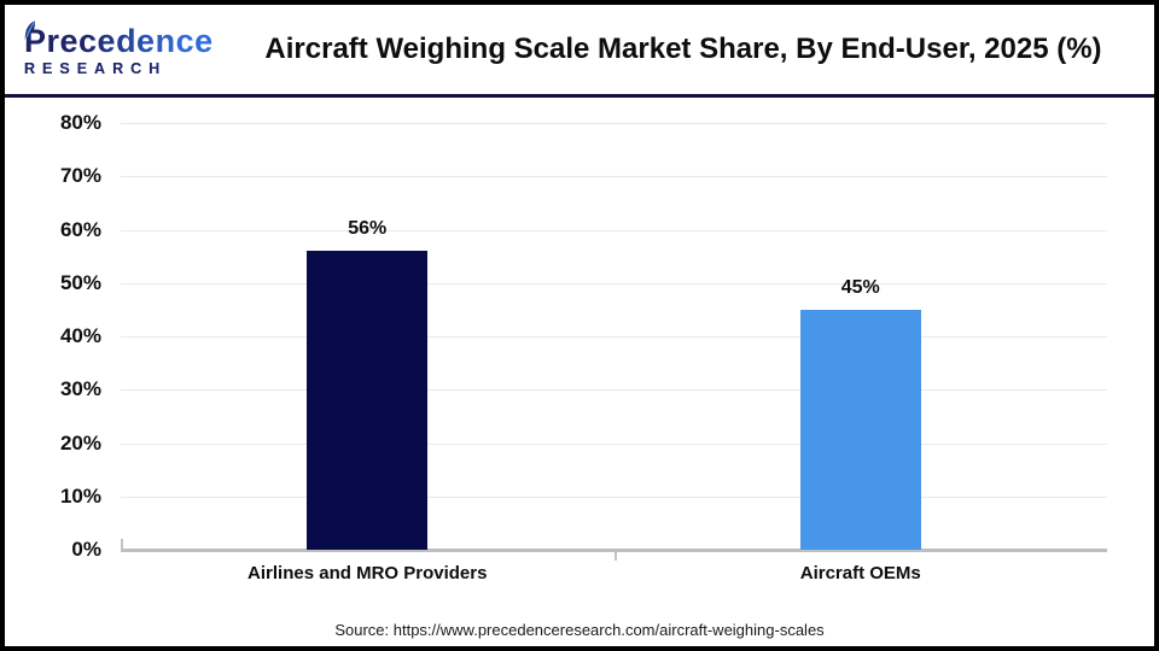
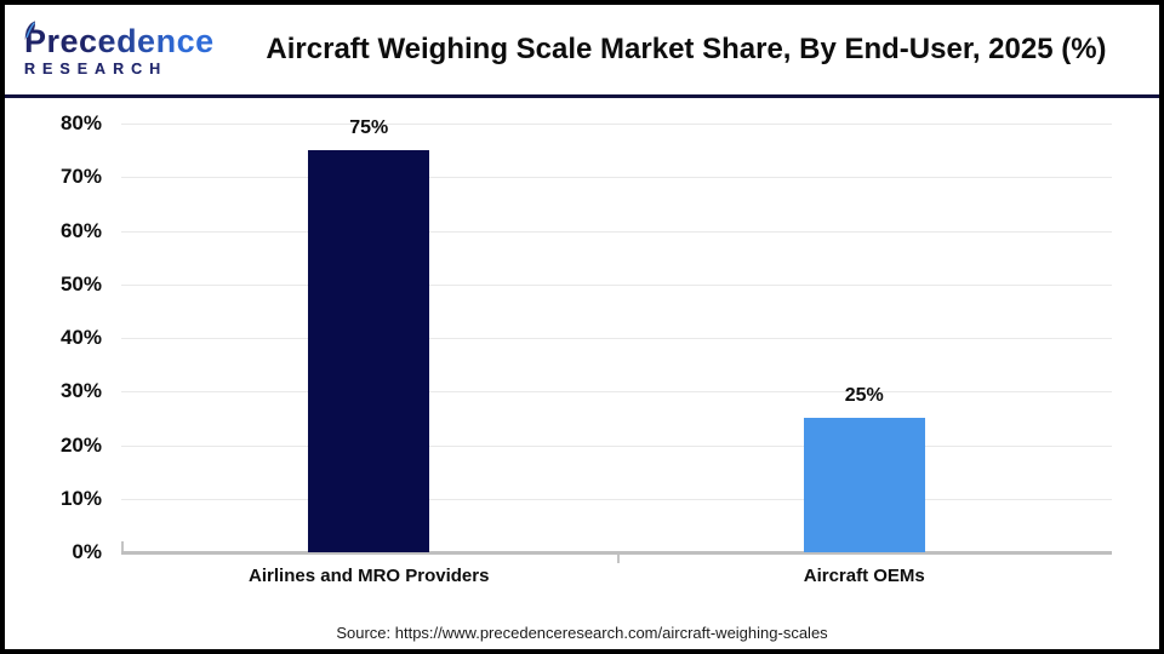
Airlines and MRO Providers: 56% -> 75%
Aircraft OEMs: 45% -> 25%
